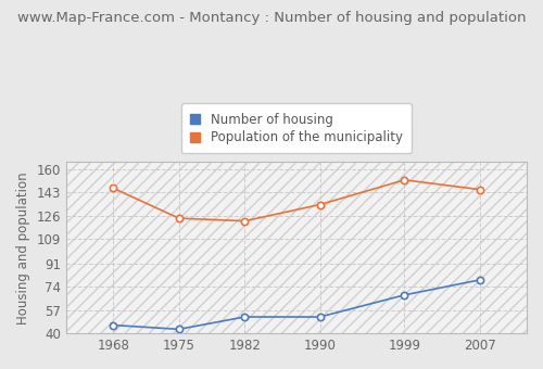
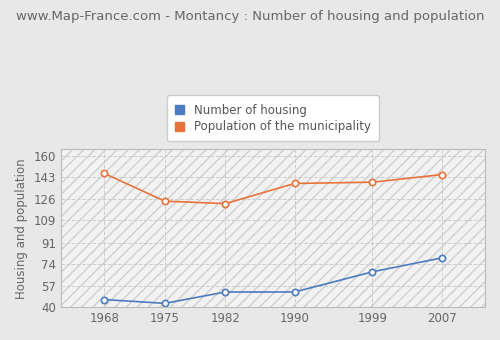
Population of the municipality/1990: 134 -> 138
Population of the municipality/1999: 152 -> 139
